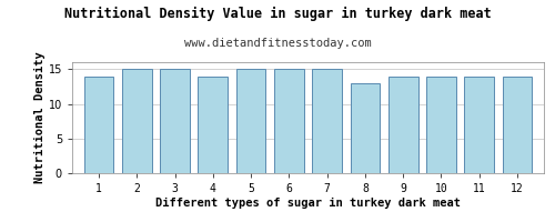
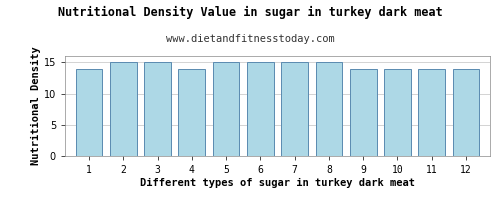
8: 13 -> 15
